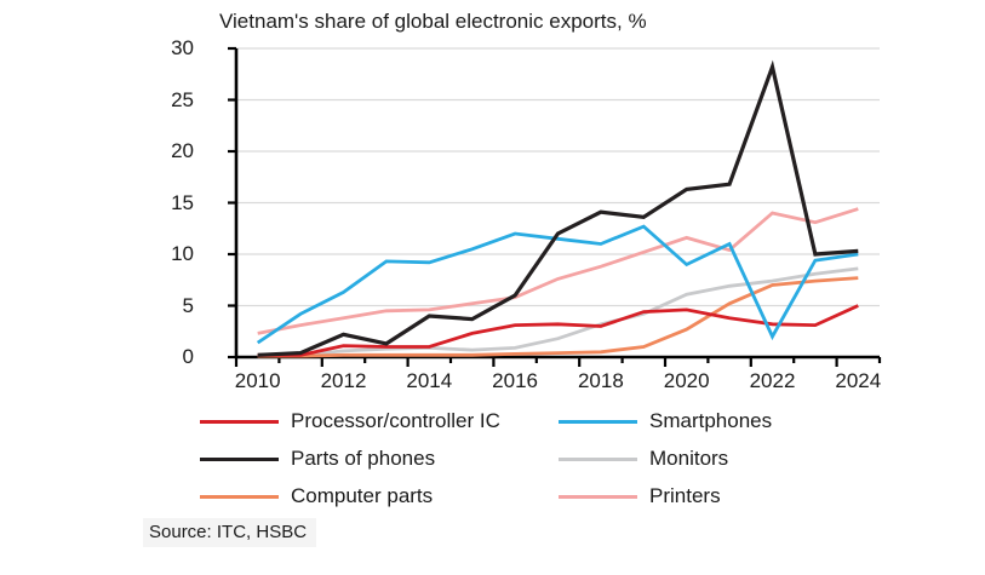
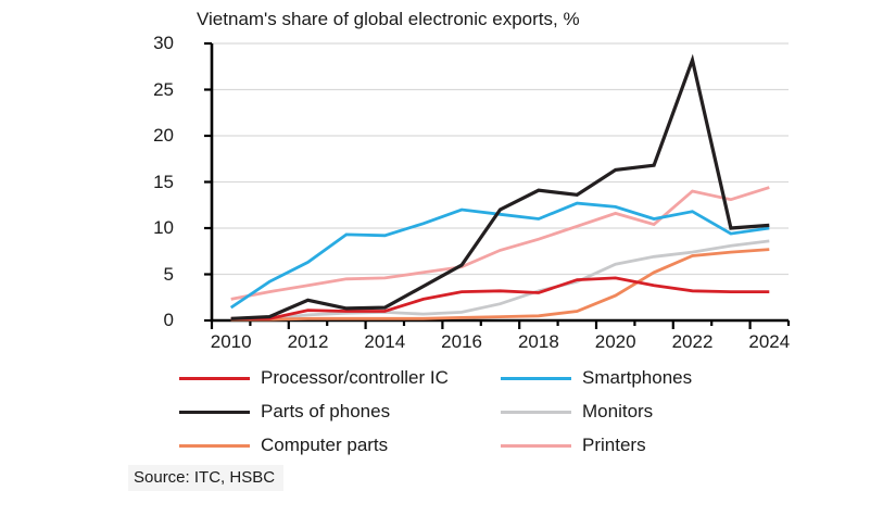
Parts of phones/2014: 4 -> 1
Smartphones/2020: 9 -> 12
Smartphones/2022: 2 -> 12
Processor/controller IC/2024: 5 -> 3
